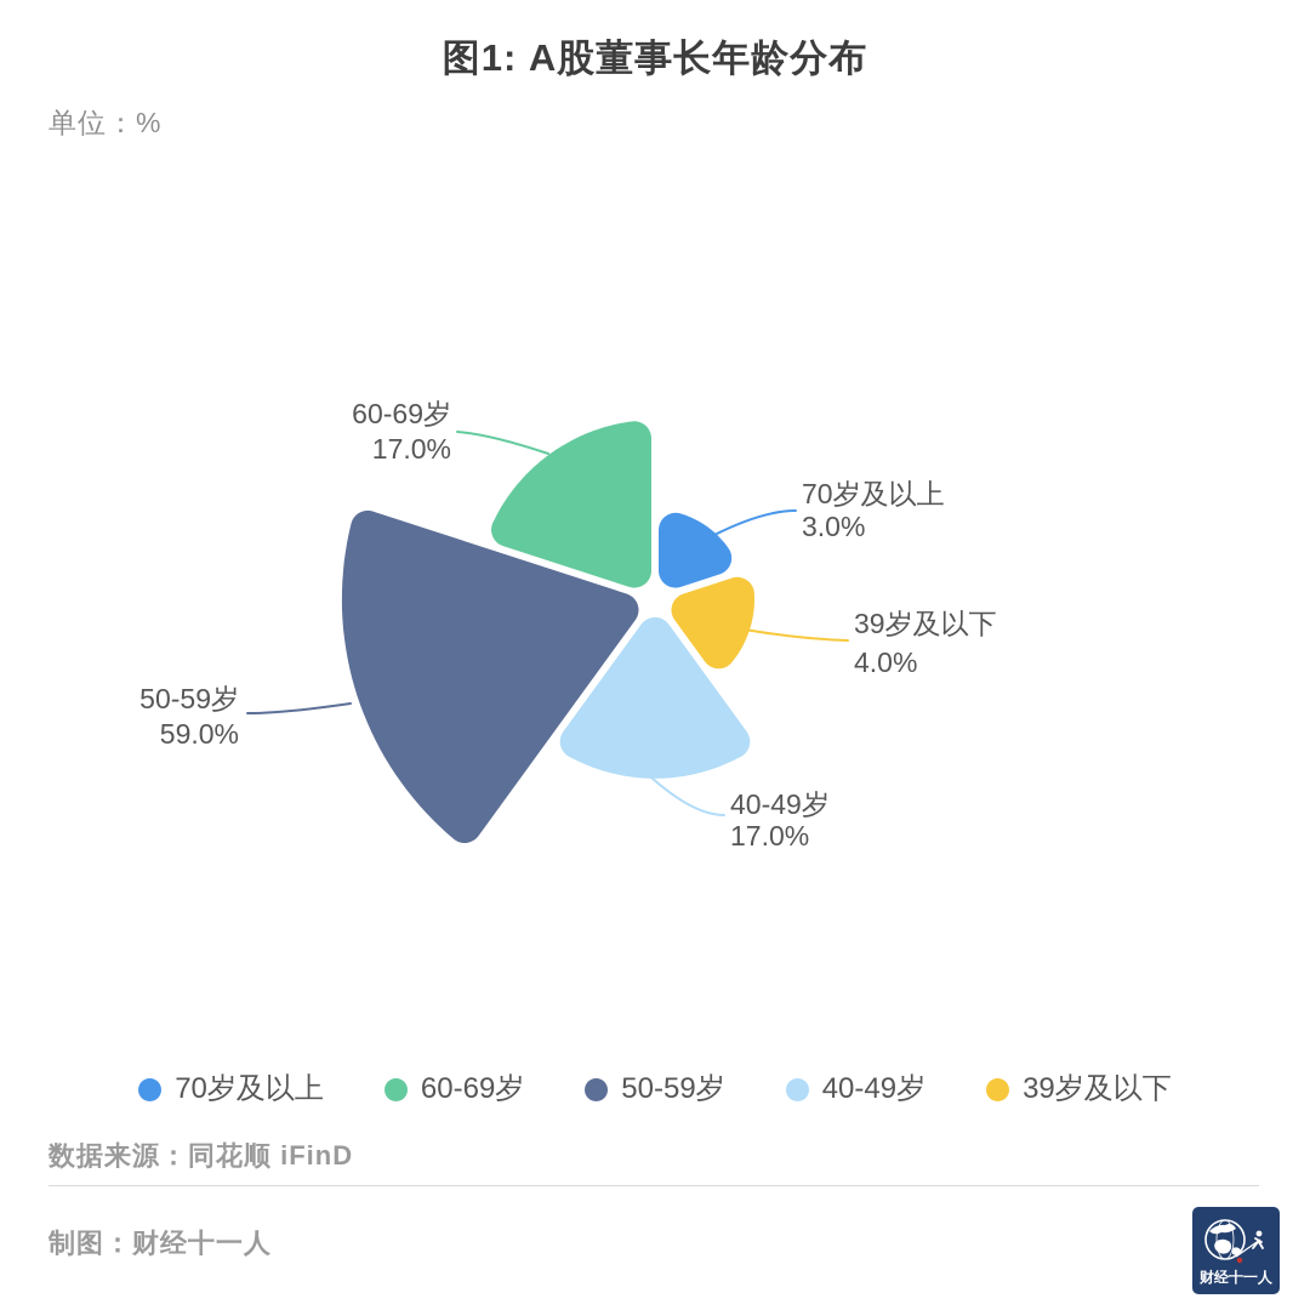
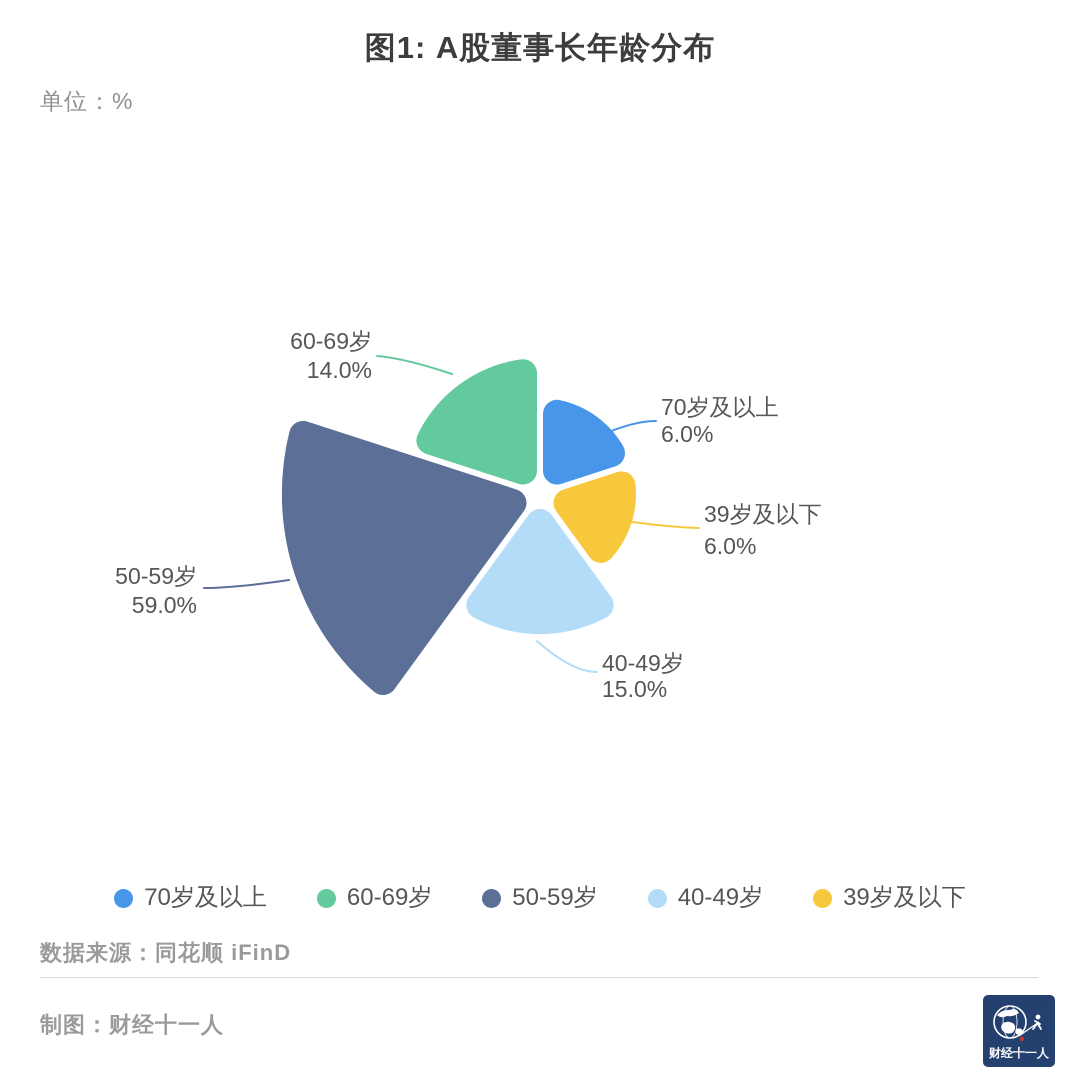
70岁及以上: 3.0% -> 6.0%
60-69岁: 17.0% -> 14.0%
40-49岁: 17.0% -> 15.0%
39岁及以下: 4.0% -> 6.0%
